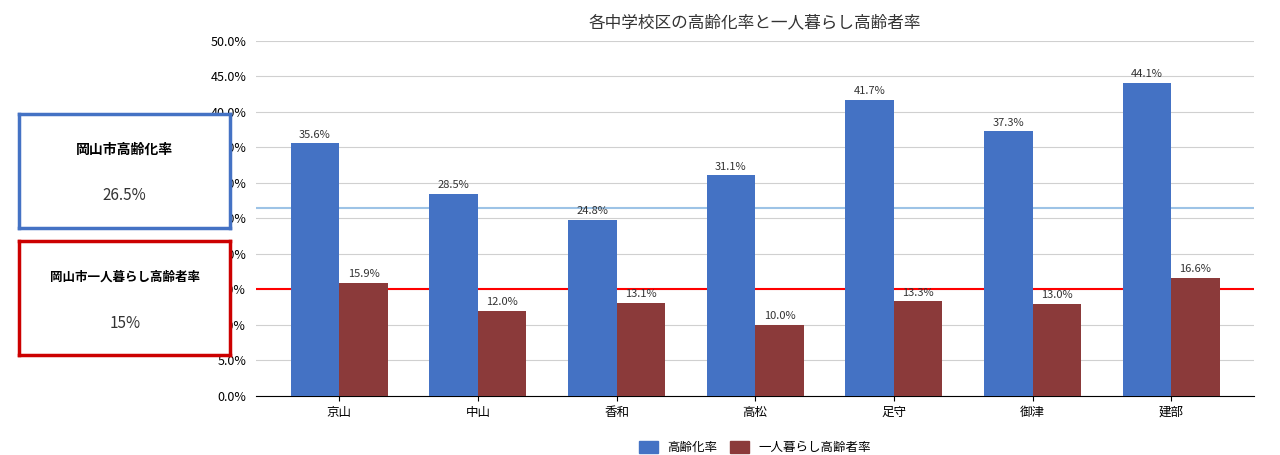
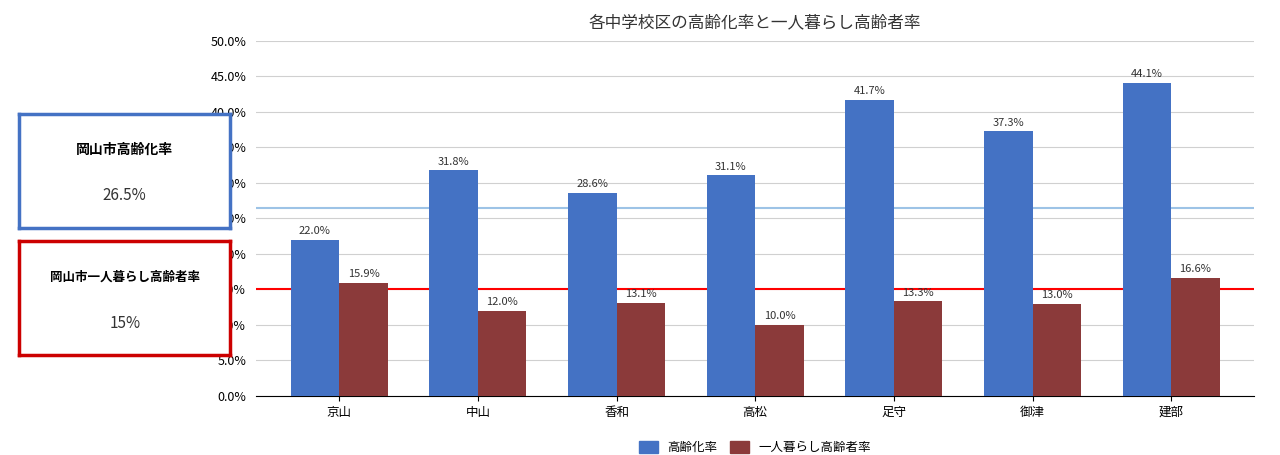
高齢化率/京山: 35.6% -> 22.0%
高齢化率/中山: 28.5% -> 31.8%
高齢化率/香和: 24.8% -> 28.6%
